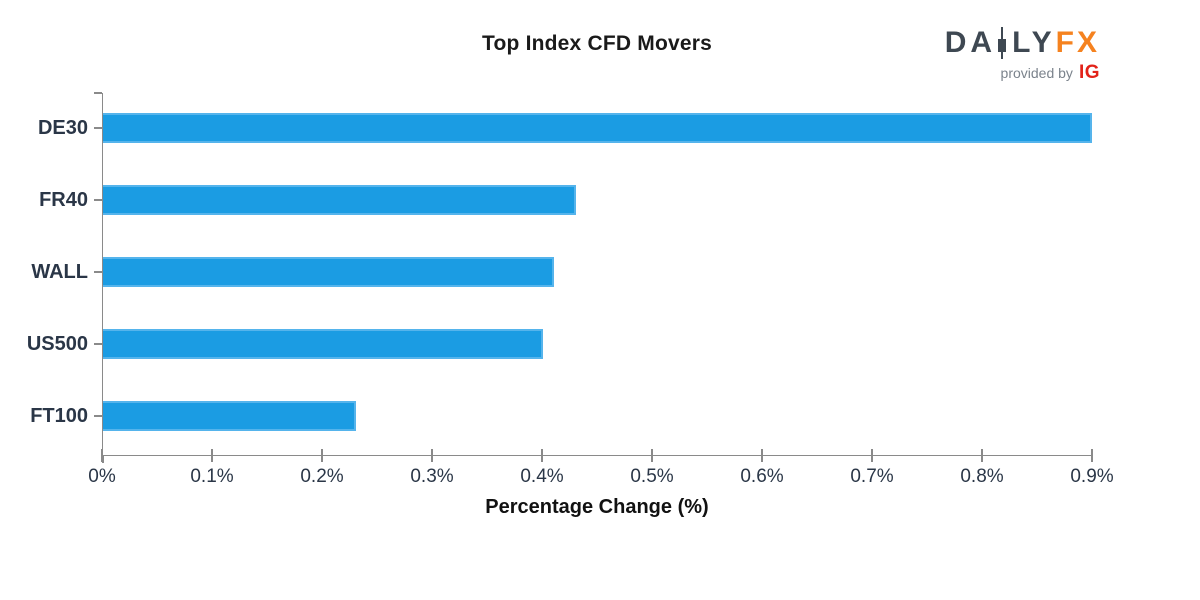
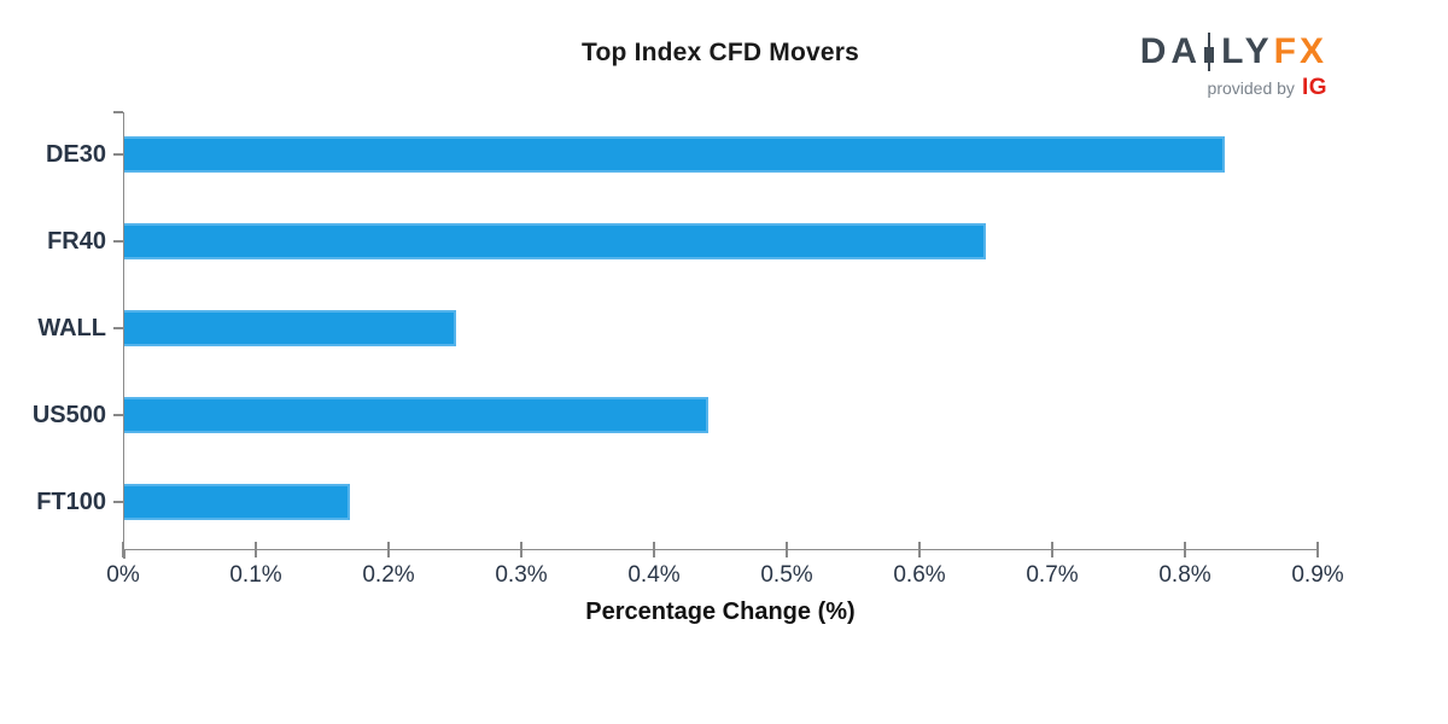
DE30: 0.90% -> 0.83%
FR40: 0.43% -> 0.65%
WALL: 0.41% -> 0.25%
US500: 0.40% -> 0.44%
FT100: 0.23% -> 0.17%
